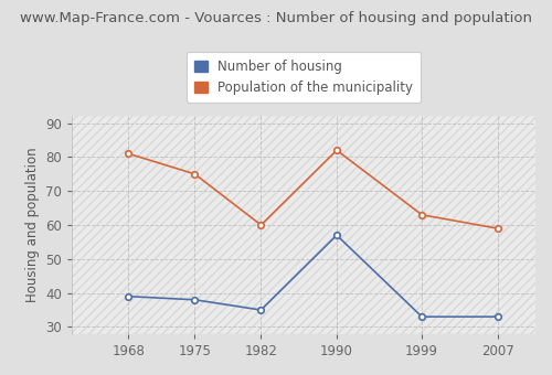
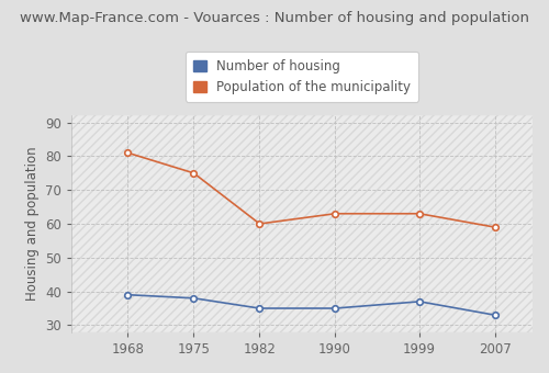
Number of housing/1990: 57 -> 35
Population of the municipality/1990: 82 -> 63
Number of housing/1999: 33 -> 37
